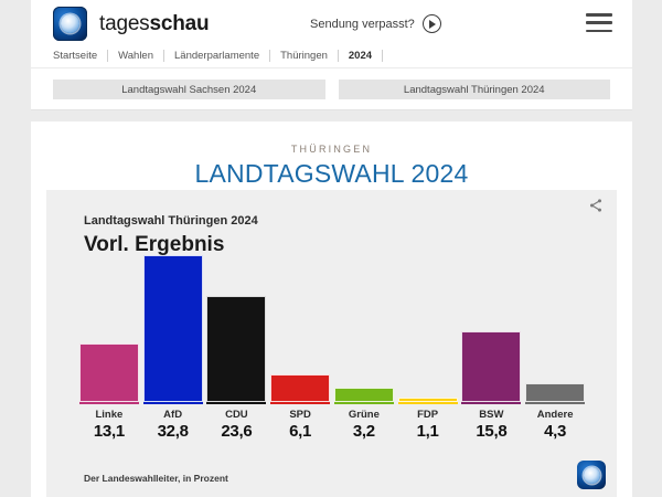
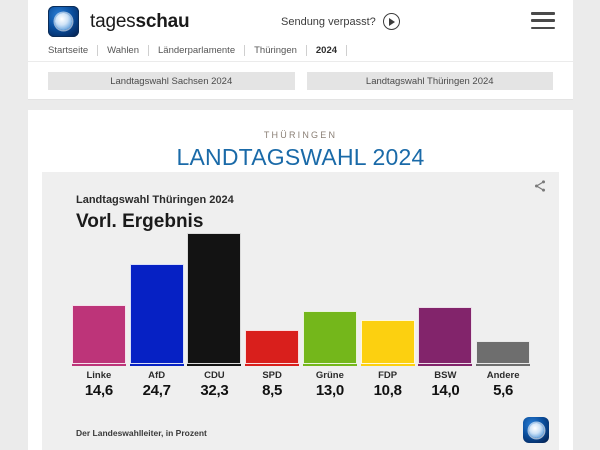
Linke: 13,1 -> 14,6
AfD: 32,8 -> 24,7
CDU: 23,6 -> 32,3
SPD: 6,1 -> 8,5
Grüne: 3,2 -> 13,0
FDP: 1,1 -> 10,8
BSW: 15,8 -> 14,0
Andere: 4,3 -> 5,6
